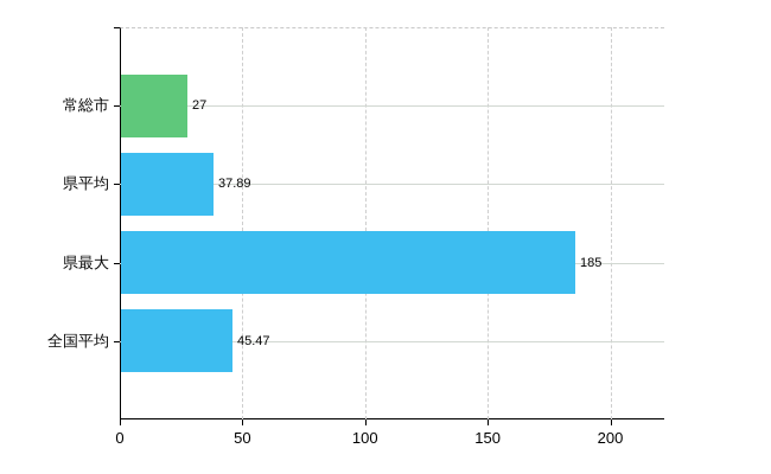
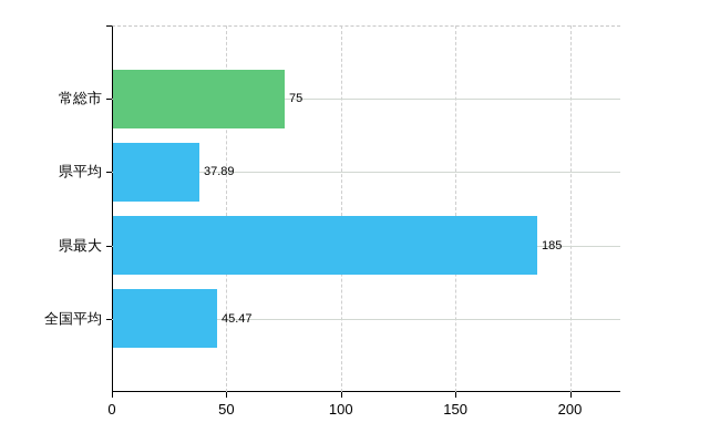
常総市: 27 -> 75
